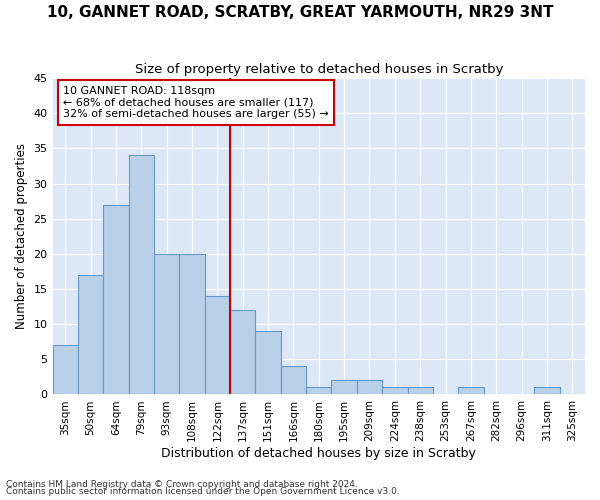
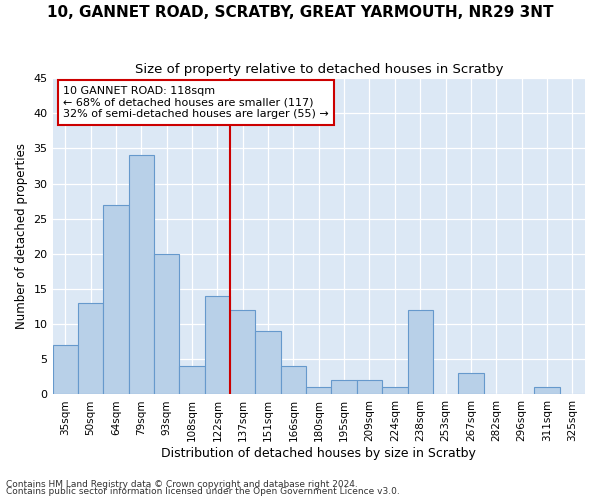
50sqm: 17 -> 13
108sqm: 20 -> 4
238sqm: 1 -> 12
267sqm: 1 -> 3
